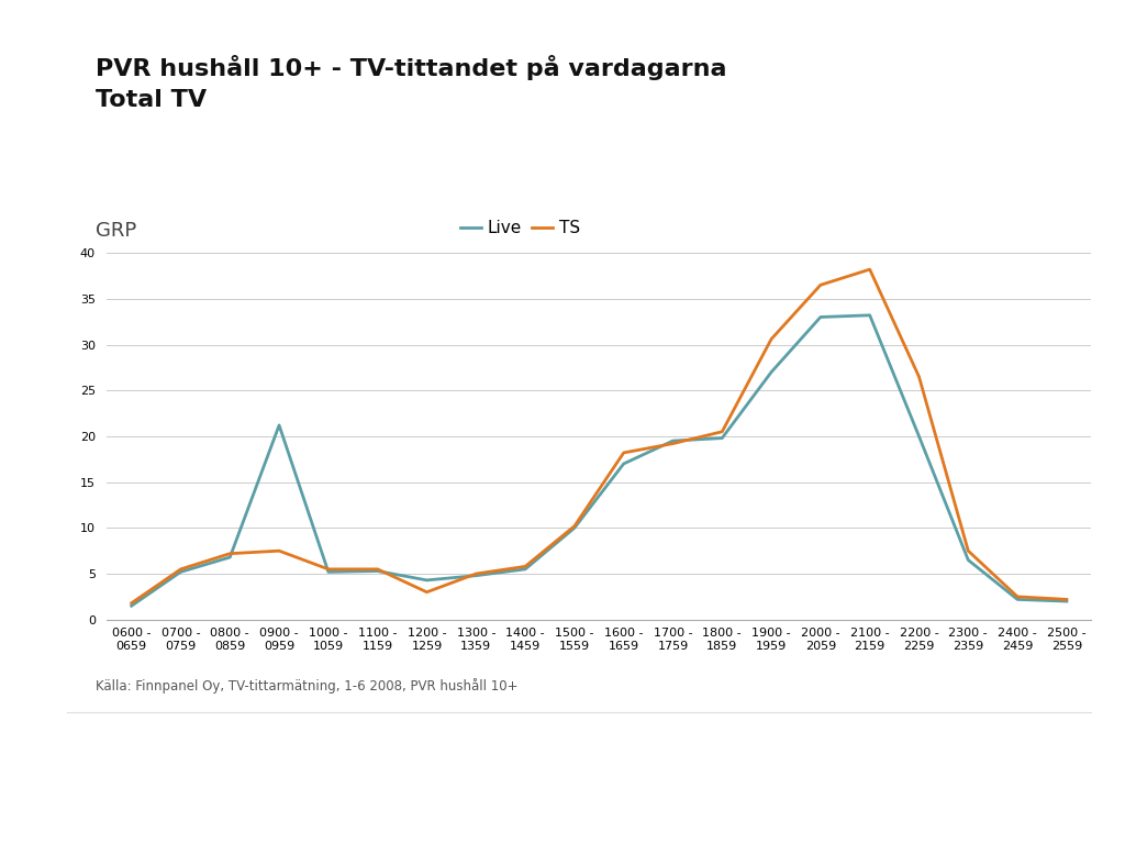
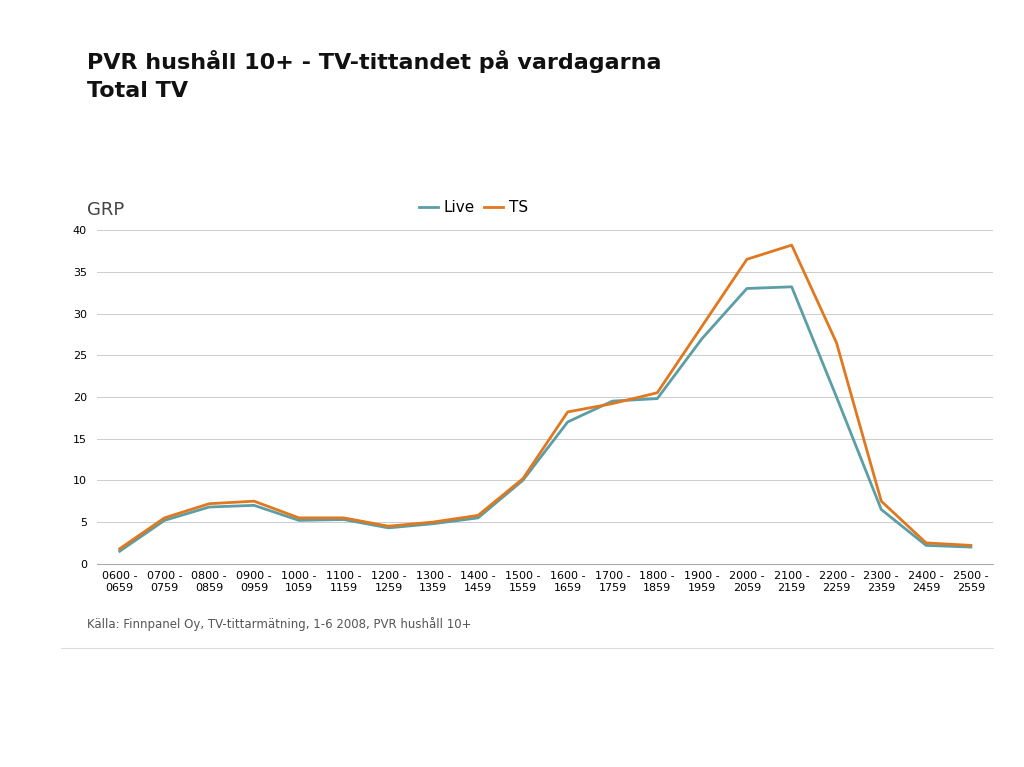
Live/0900 - 0959: 21.2 -> 7.0
TS/1200 - 1259: 3.0 -> 4.5
TS/1900 - 1959: 30.6 -> 28.5
